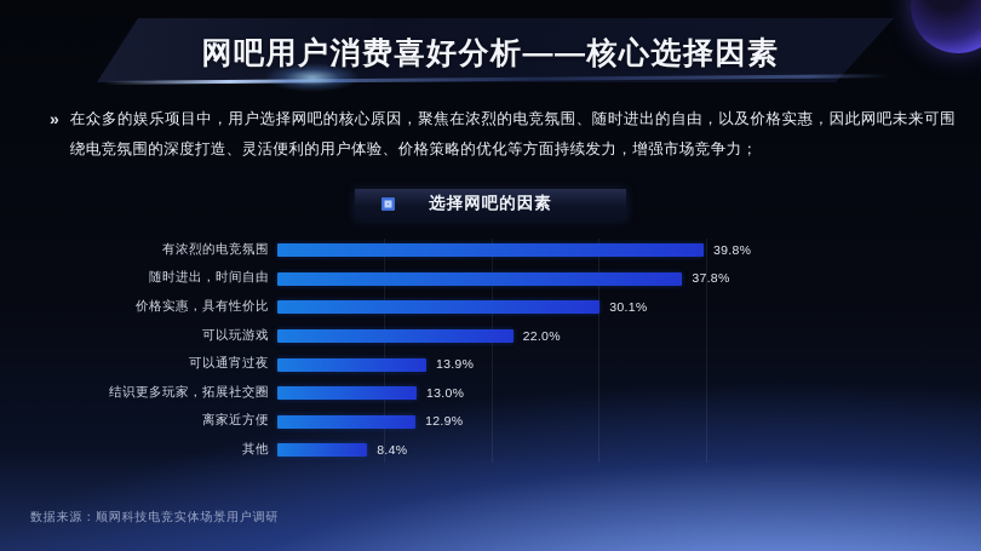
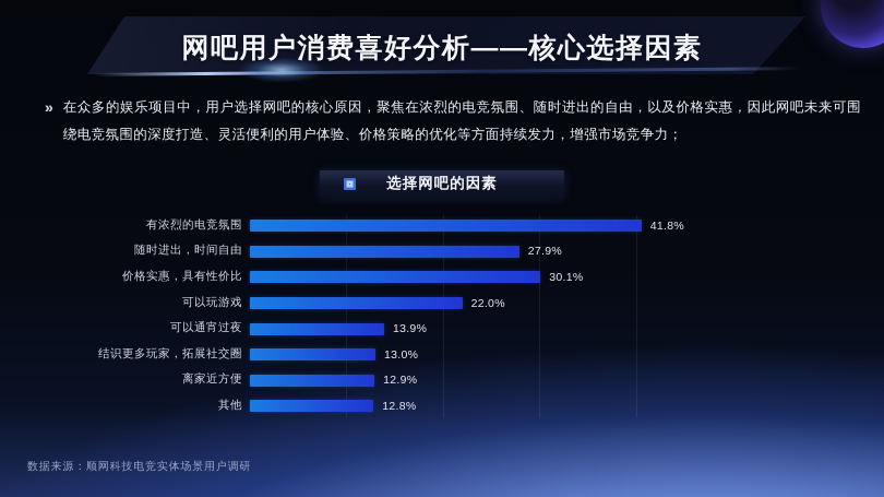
有浓烈的电竞氛围: 39.8% -> 41.8%
随时进出，时间自由: 37.8% -> 27.9%
其他: 8.4% -> 12.8%
